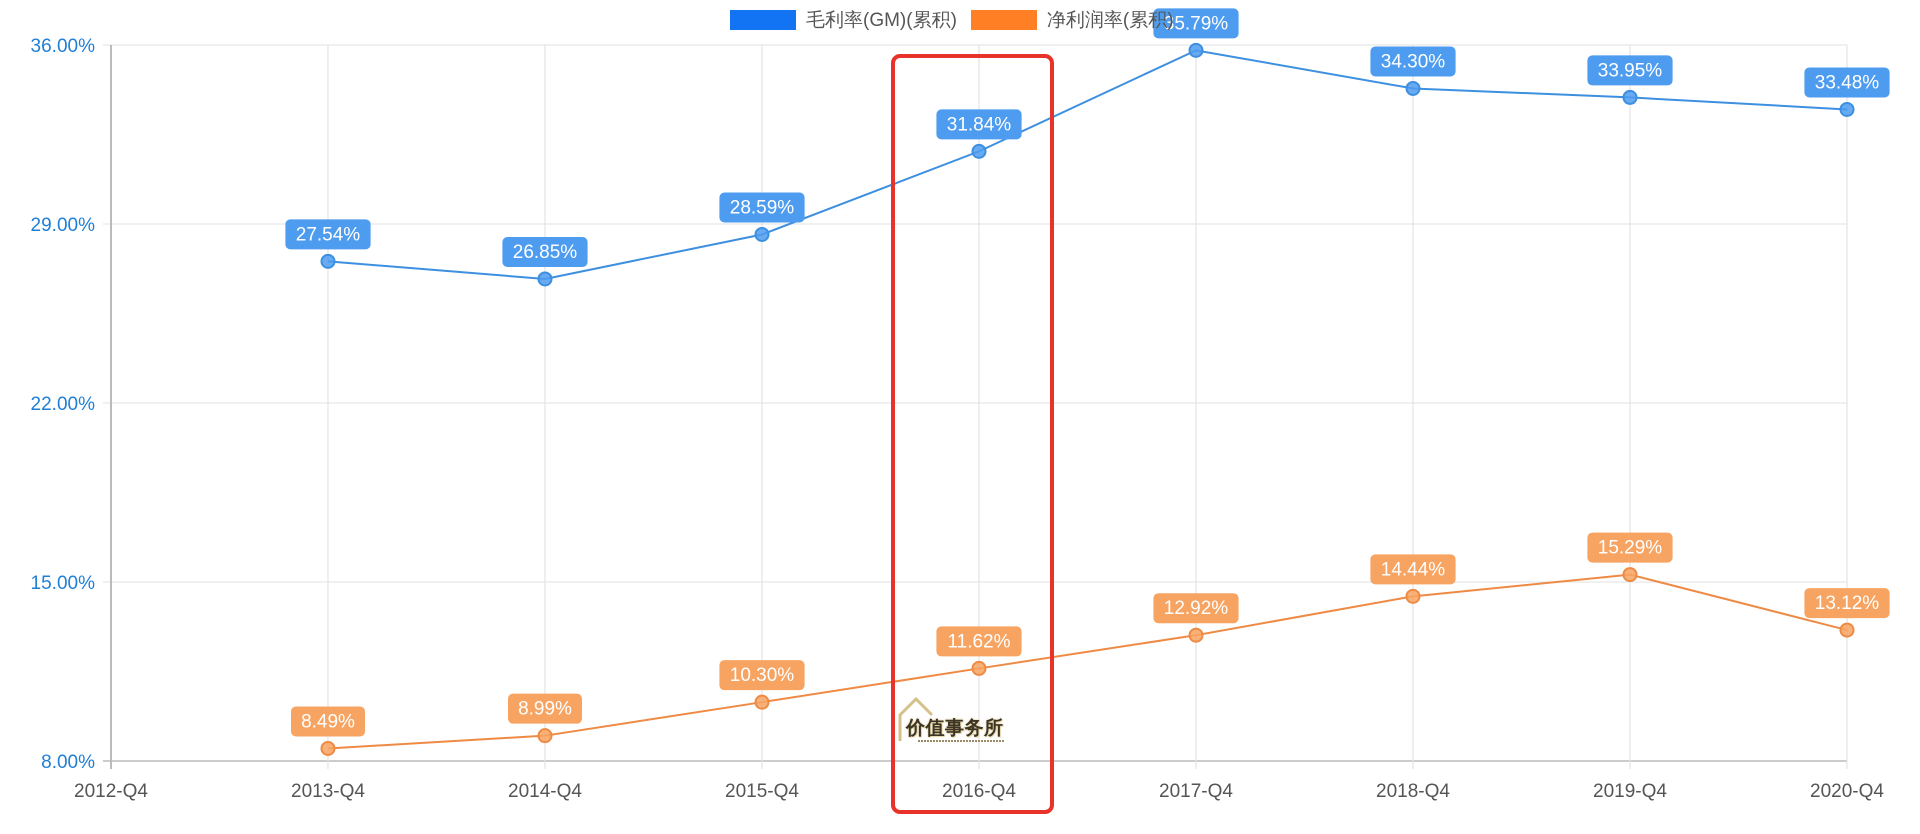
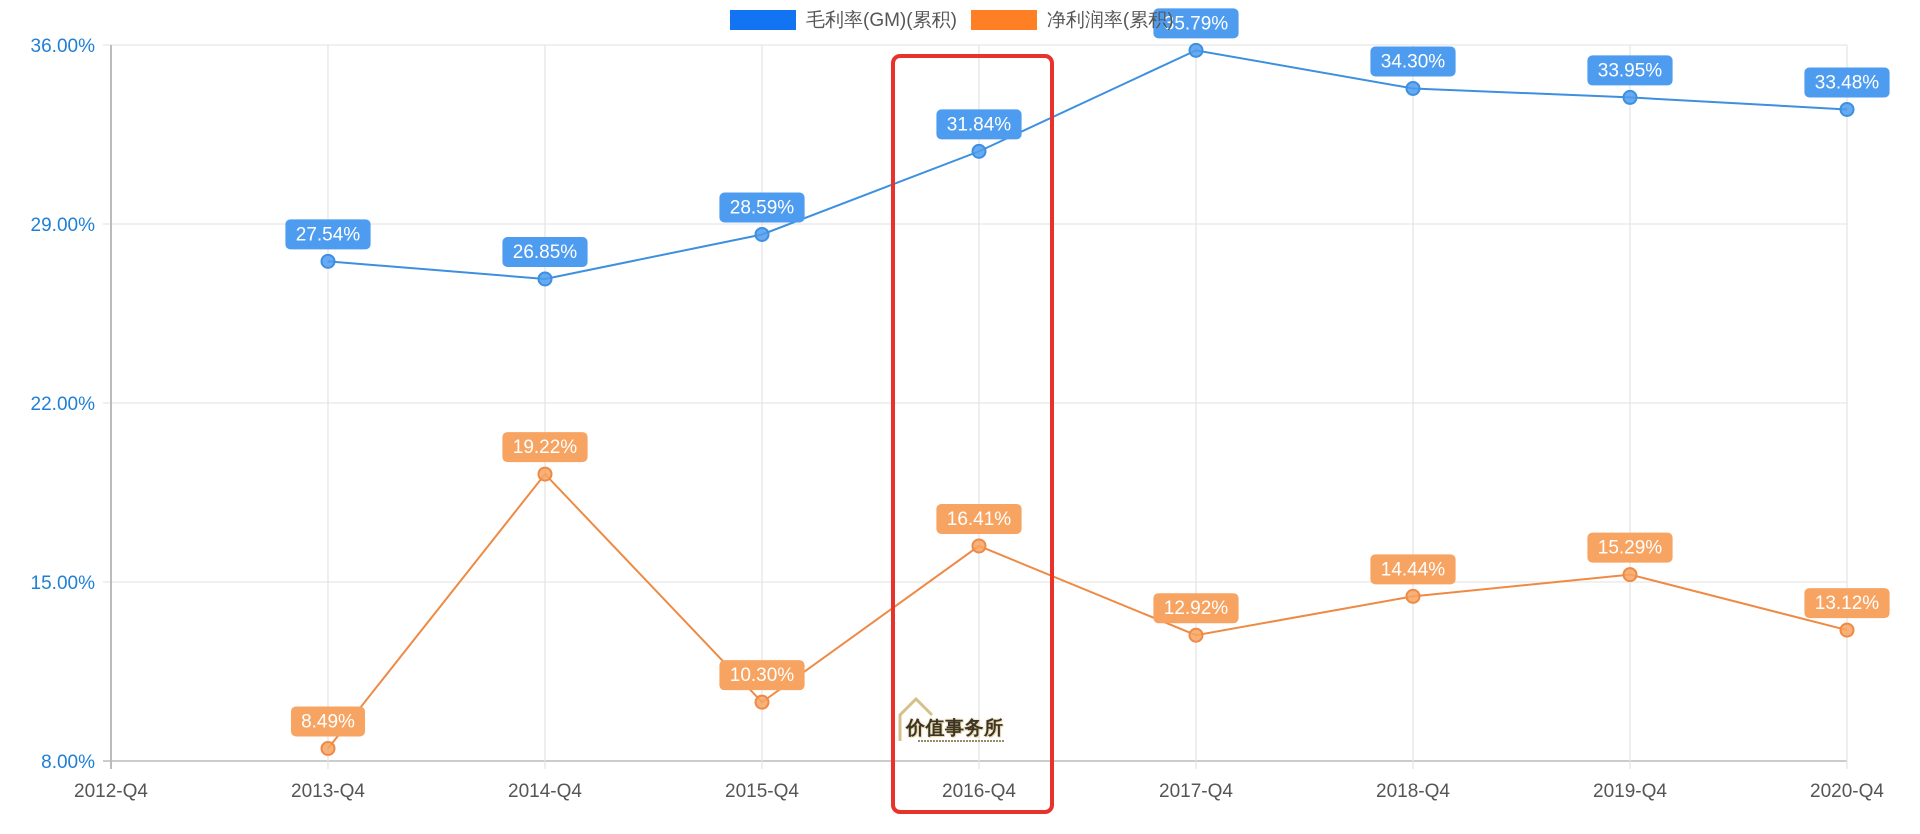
净利润率(累积)/2014-Q4: 8.99% -> 19.22%
净利润率(累积)/2016-Q4: 11.62% -> 16.41%
